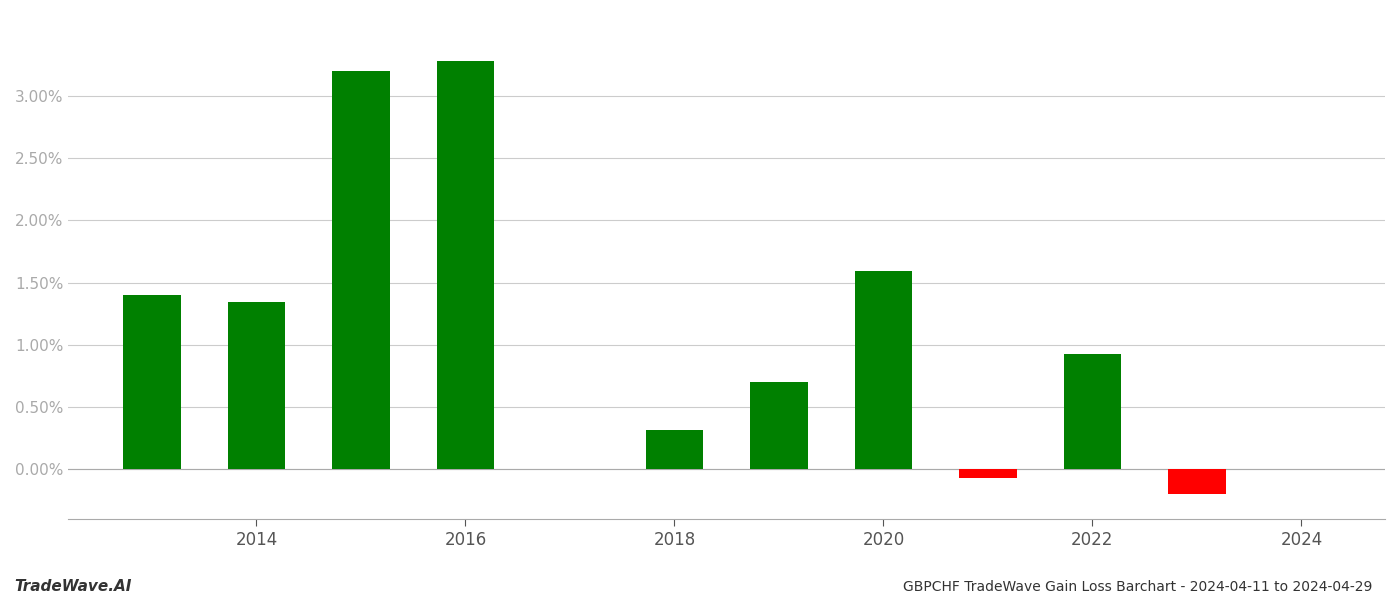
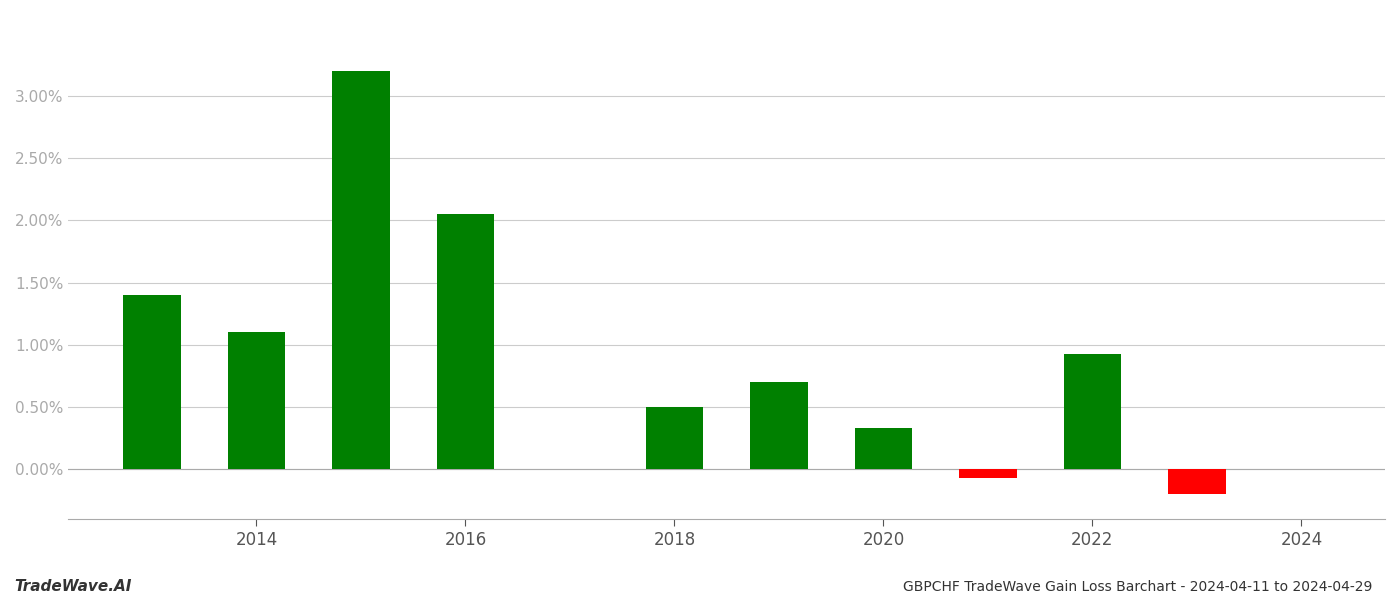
2014: 1.34% -> 1.10%
2016: 3.28% -> 2.05%
2018: 0.32% -> 0.50%
2020: 1.59% -> 0.33%
